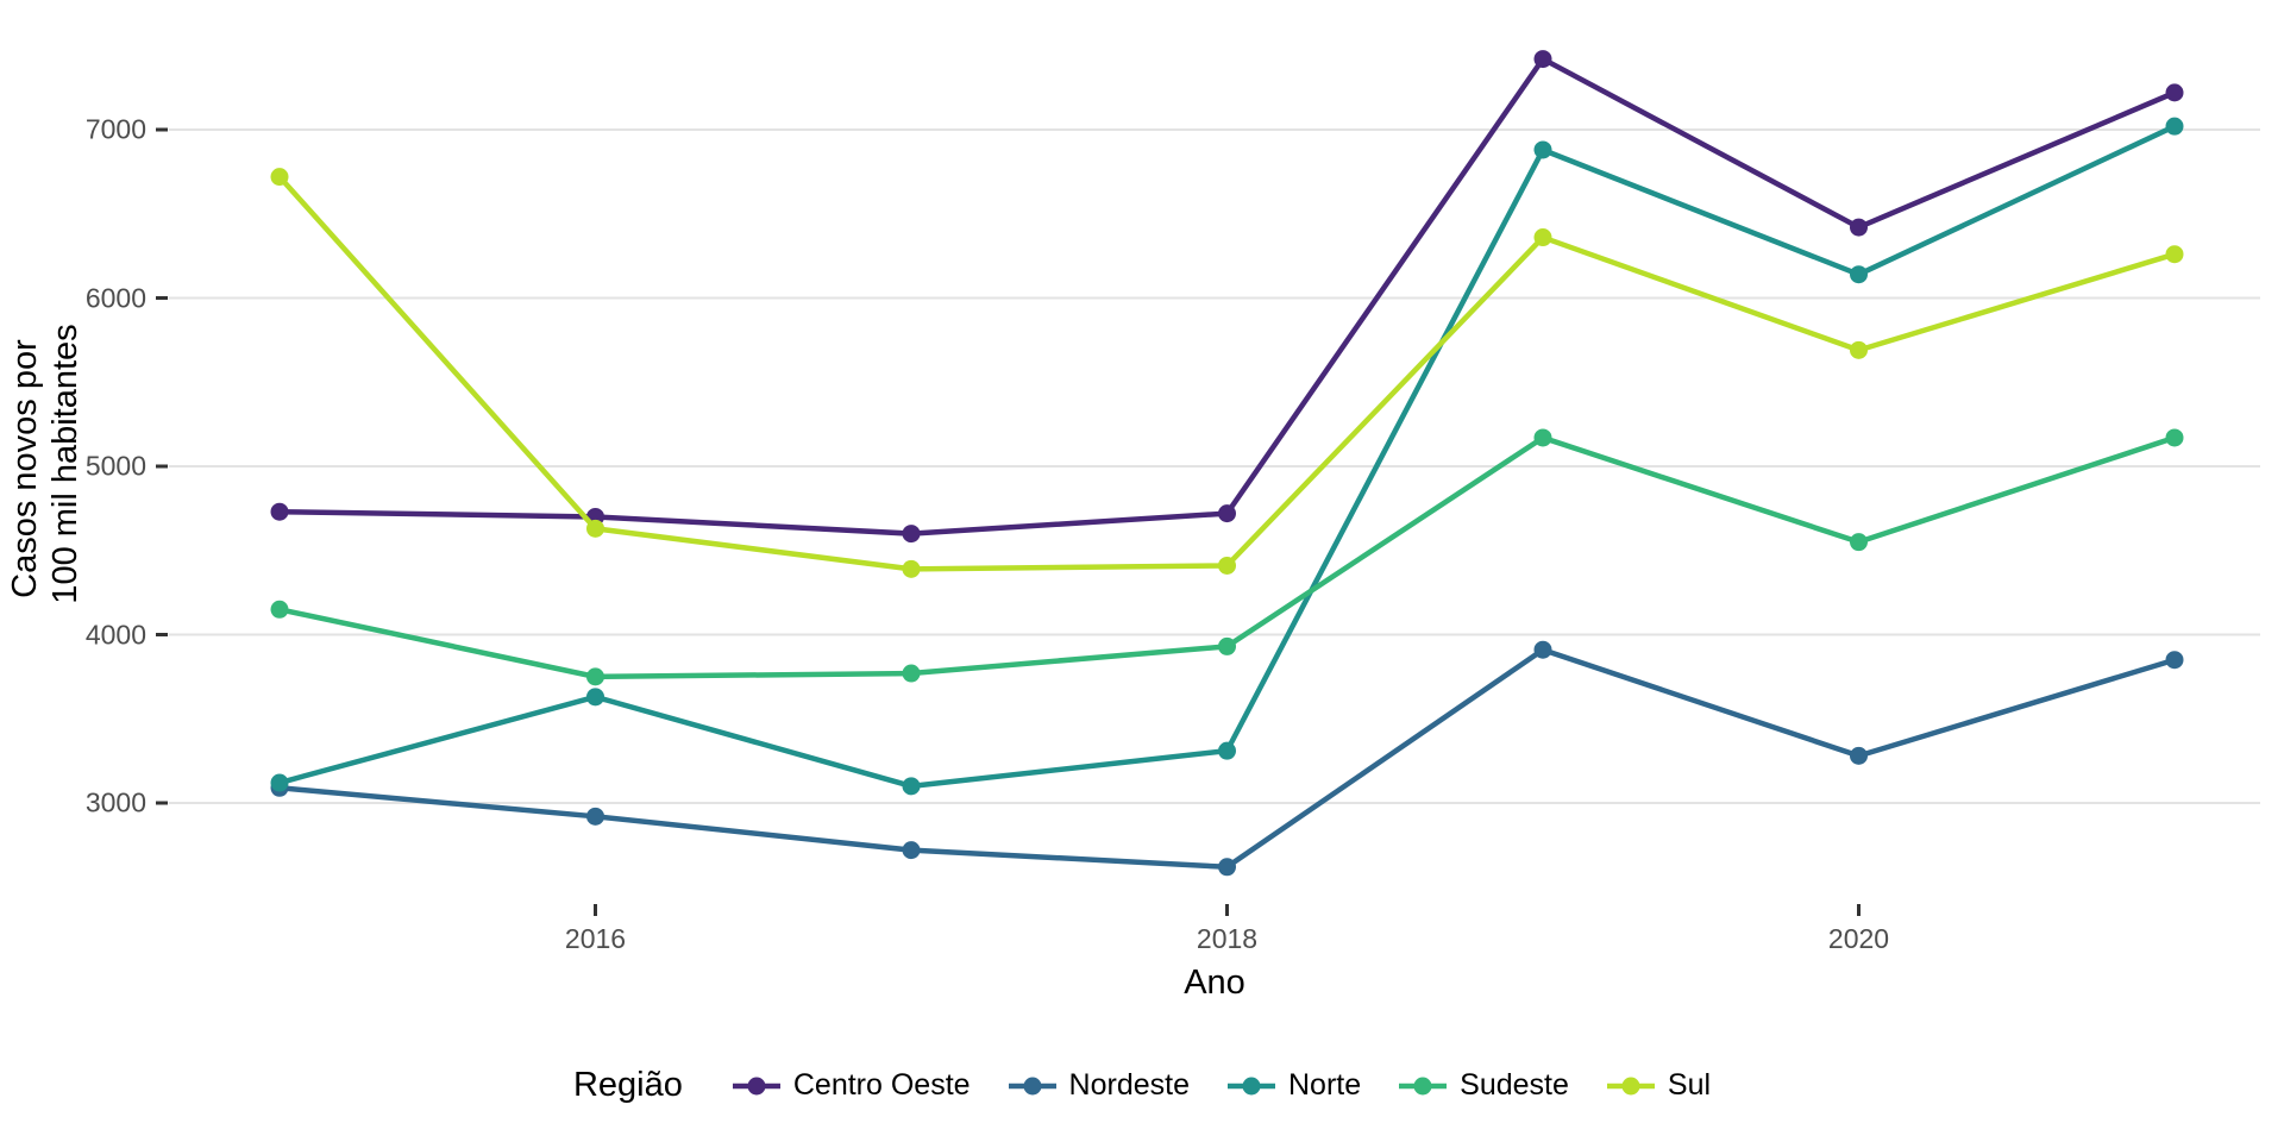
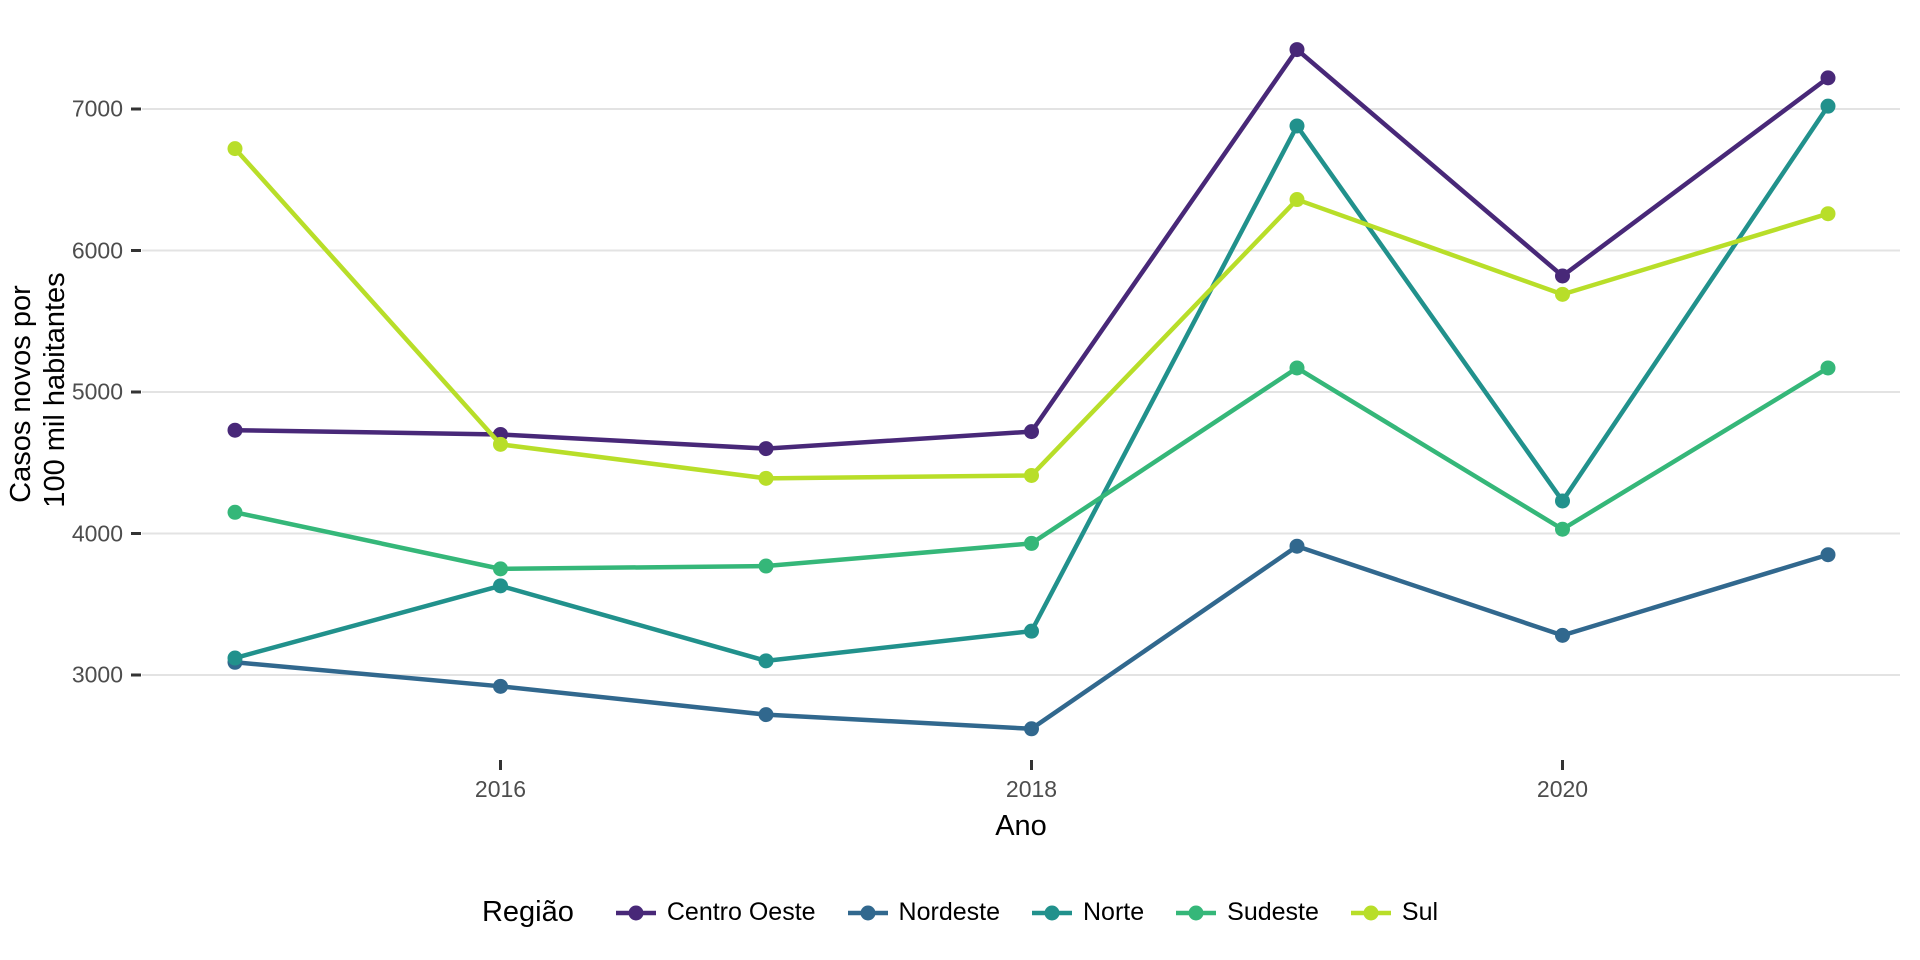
Centro Oeste/2020: 6420 -> 5820
Norte/2020: 6140 -> 4230
Sudeste/2020: 4550 -> 4030
